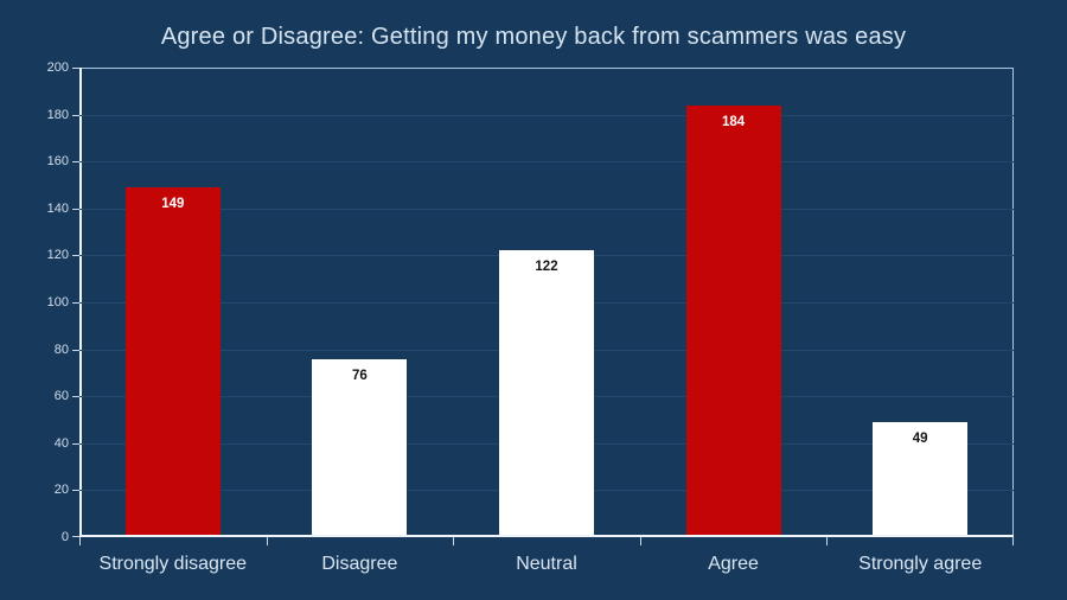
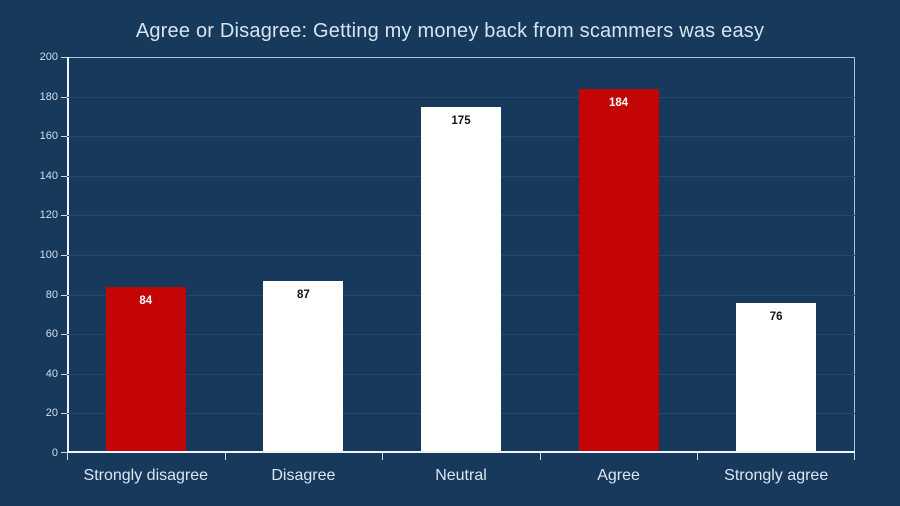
Strongly disagree: 149 -> 84
Disagree: 76 -> 87
Neutral: 122 -> 175
Strongly agree: 49 -> 76
